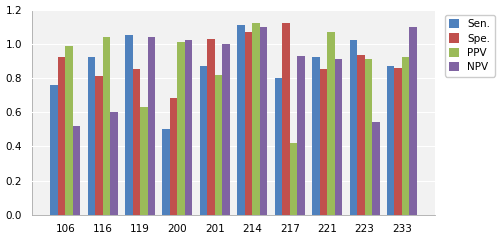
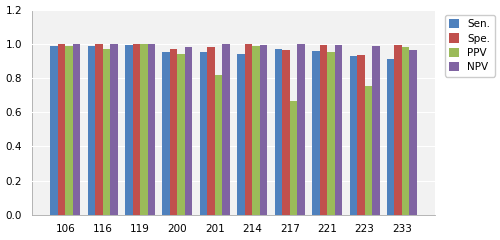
Sen./106: 0.76 -> 0.98
Spe./106: 0.92 -> 1.00
NPV/106: 0.52 -> 1.00
Sen./116: 0.92 -> 0.98
Spe./116: 0.81 -> 1.00
PPV/116: 1.04 -> 0.97
NPV/116: 0.60 -> 1.00
Sen./119: 1.05 -> 0.99
Spe./119: 0.85 -> 1.00
PPV/119: 0.63 -> 1.00
NPV/119: 1.04 -> 1.00
Sen./200: 0.50 -> 0.95
Spe./200: 0.68 -> 0.97
PPV/200: 1.01 -> 0.94
NPV/200: 1.02 -> 0.98
Sen./201: 0.87 -> 0.95
Spe./201: 1.03 -> 0.98
Sen./214: 1.11 -> 0.94
Spe./214: 1.07 -> 1.00
PPV/214: 1.12 -> 0.99
NPV/214: 1.10 -> 0.99
Sen./217: 0.80 -> 0.97
Spe./217: 1.12 -> 0.96
PPV/217: 0.42 -> 0.66
NPV/217: 0.93 -> 1.00
Sen./221: 0.92 -> 0.96
Spe./221: 0.85 -> 0.99
PPV/221: 1.07 -> 0.95
NPV/221: 0.91 -> 0.99
Sen./223: 1.02 -> 0.93
PPV/223: 0.91 -> 0.75
NPV/223: 0.54 -> 0.98
Sen./233: 0.87 -> 0.91
Spe./233: 0.86 -> 0.99
PPV/233: 0.92 -> 0.98
NPV/233: 1.10 -> 0.96
